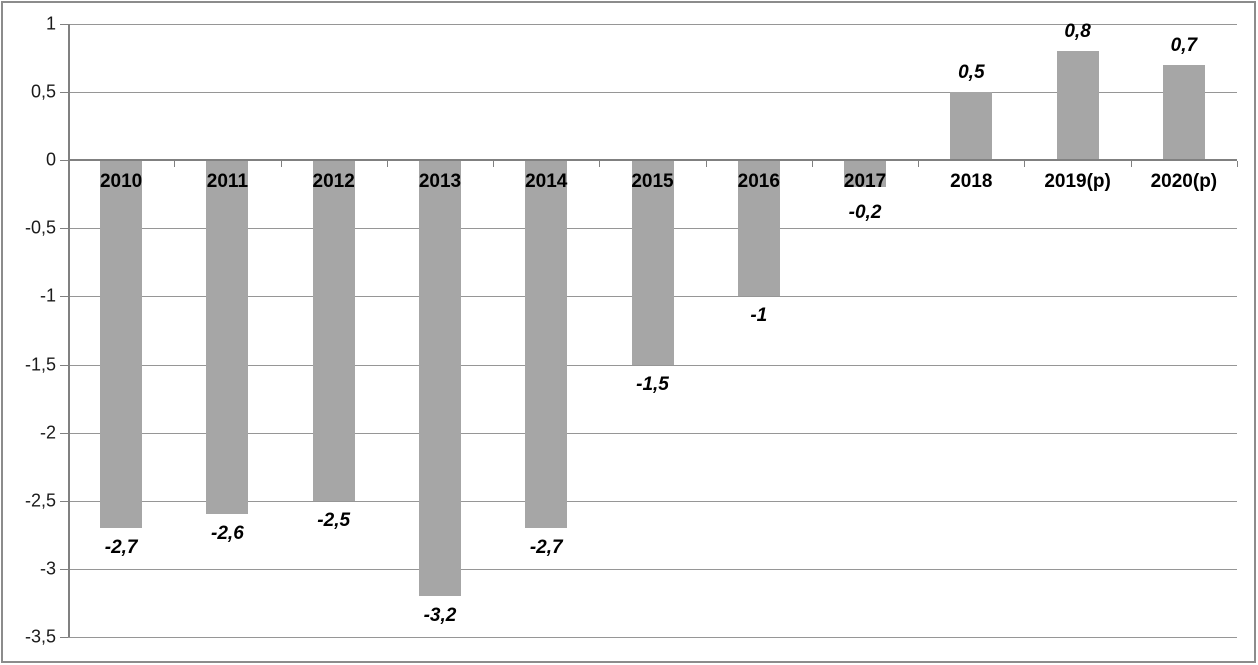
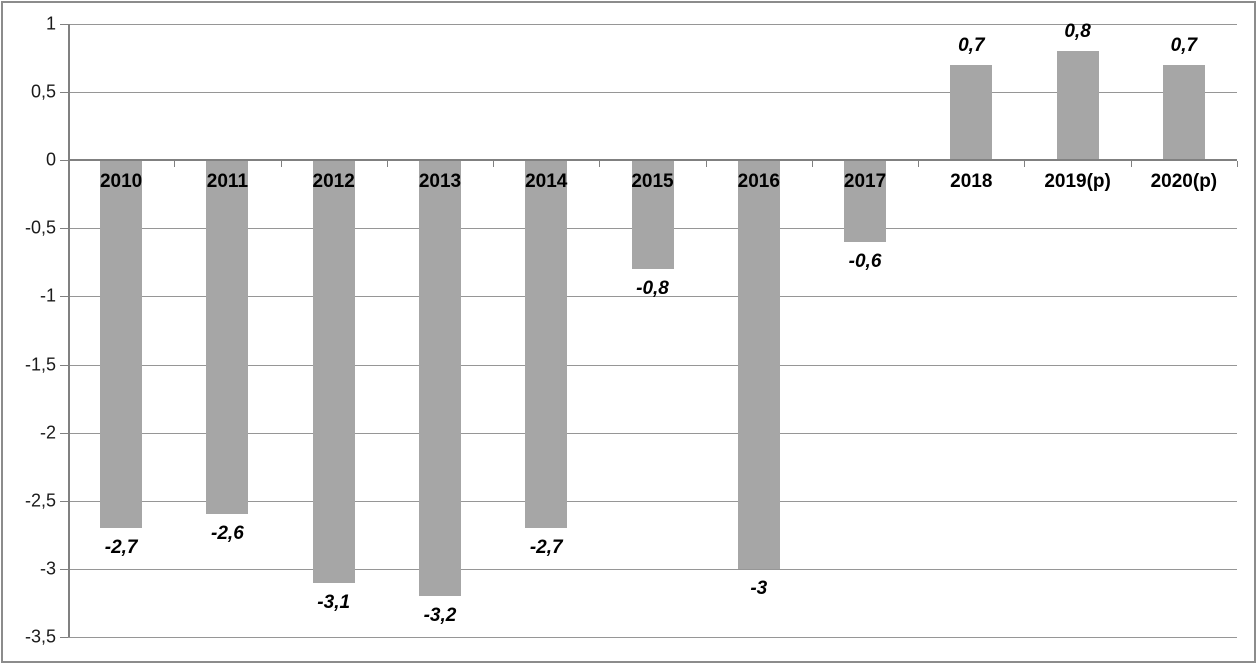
2012: -2,5 -> -3,1
2015: -1,5 -> -0,8
2016: -1 -> -3
2017: -0,2 -> -0,6
2018: 0,5 -> 0,7
